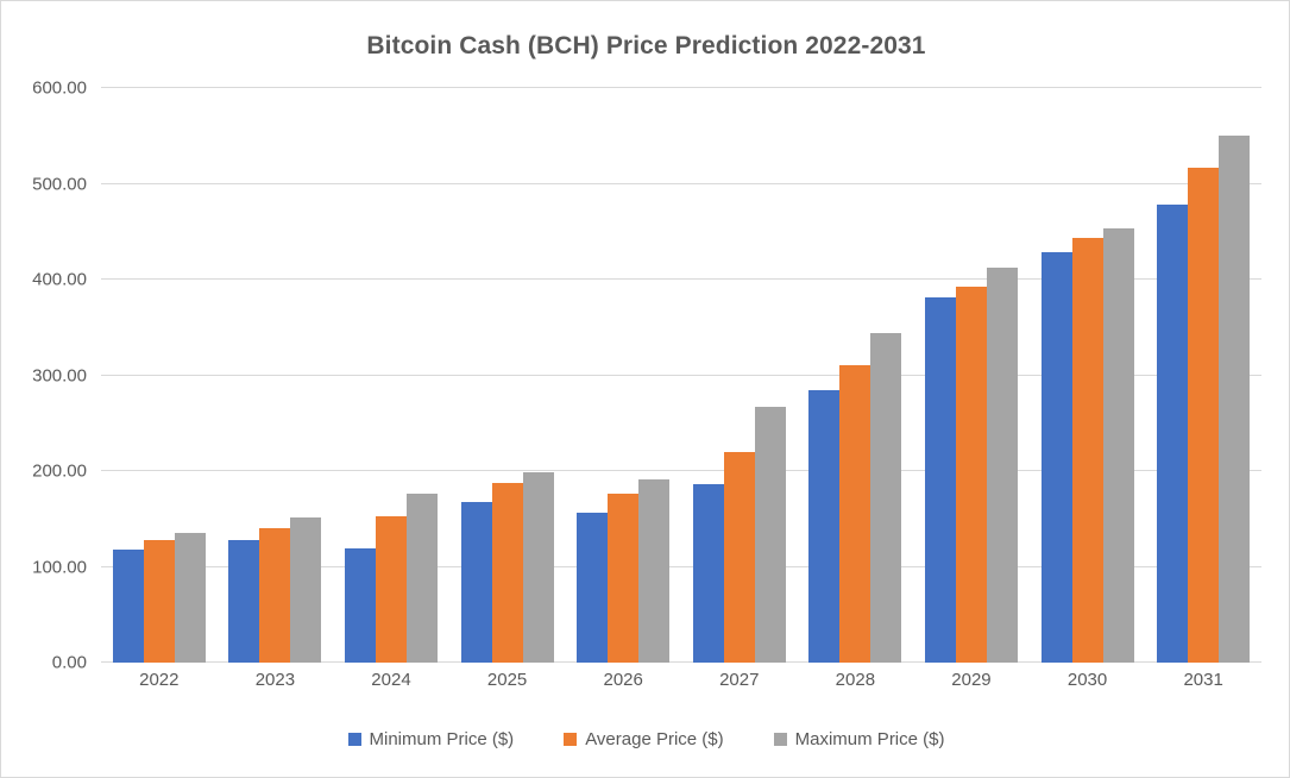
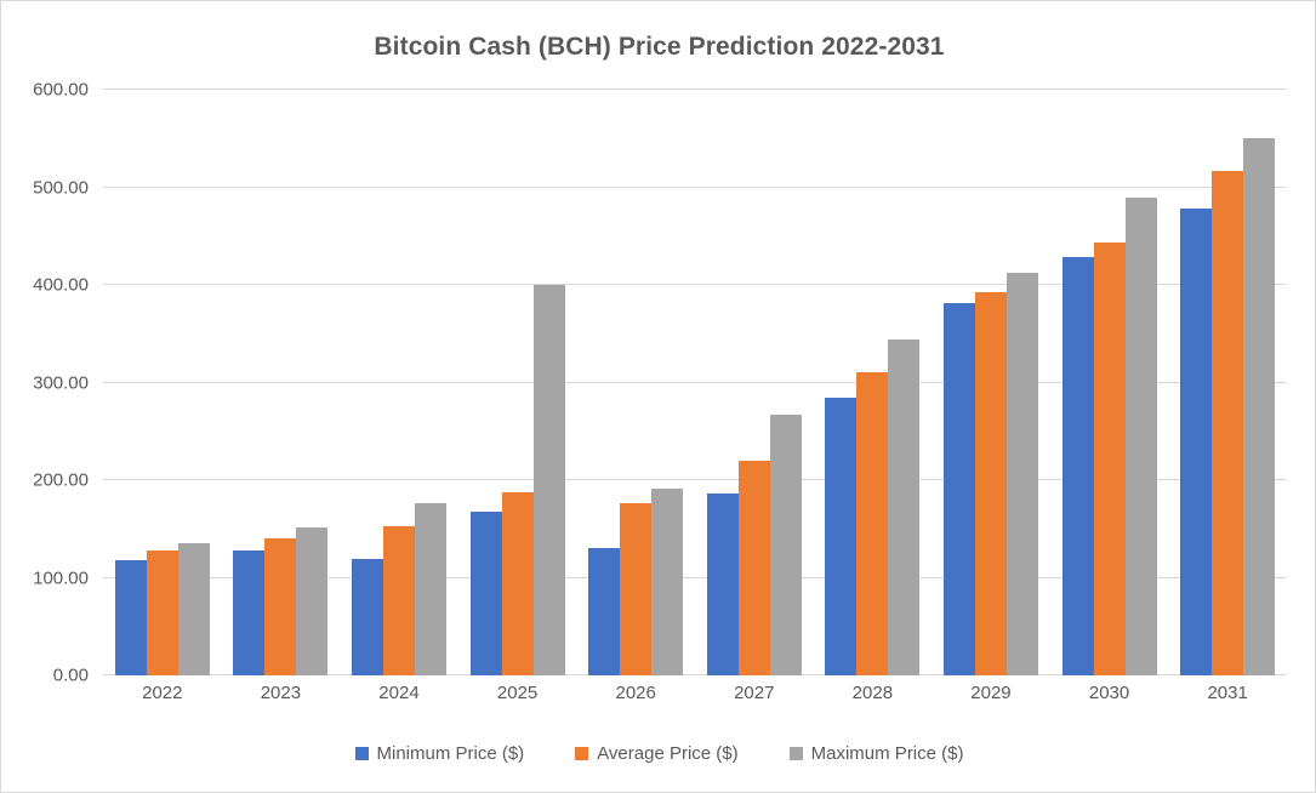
Maximum Price ($)/2025: 200 -> 400
Minimum Price ($)/2026: 160 -> 130
Maximum Price ($)/2030: 450 -> 490
